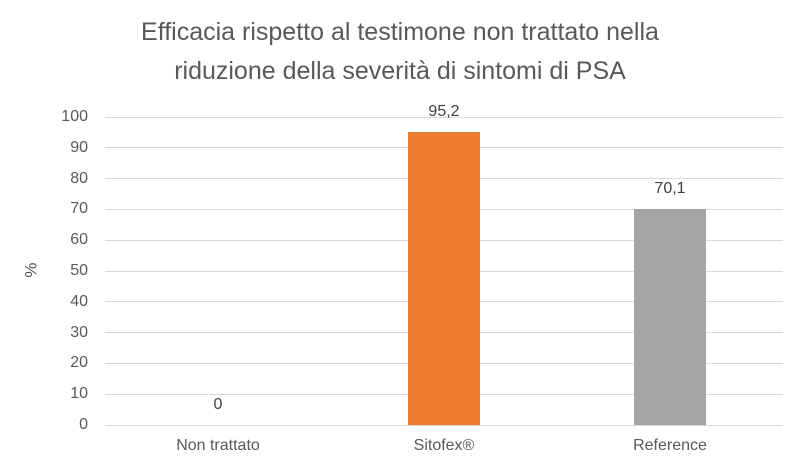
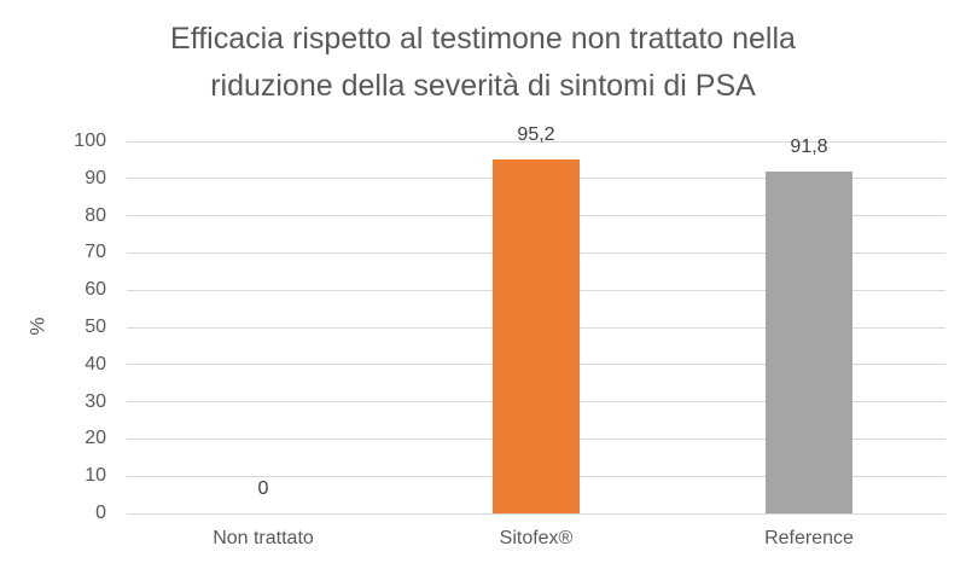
Reference: 70,1 -> 91,8
